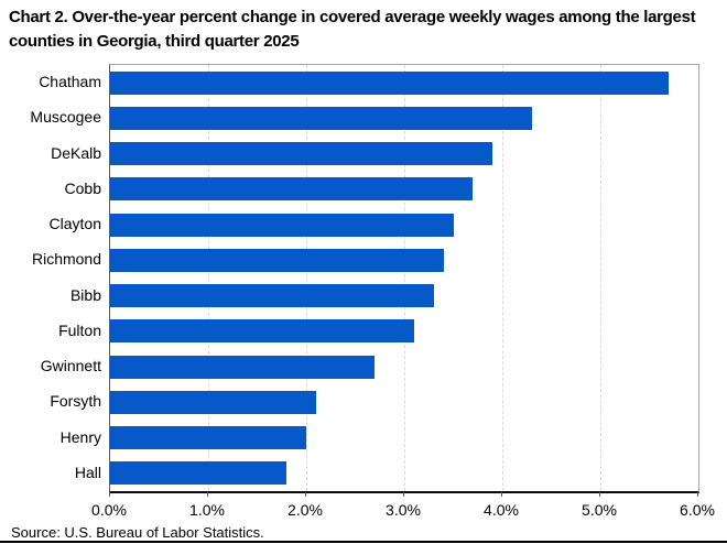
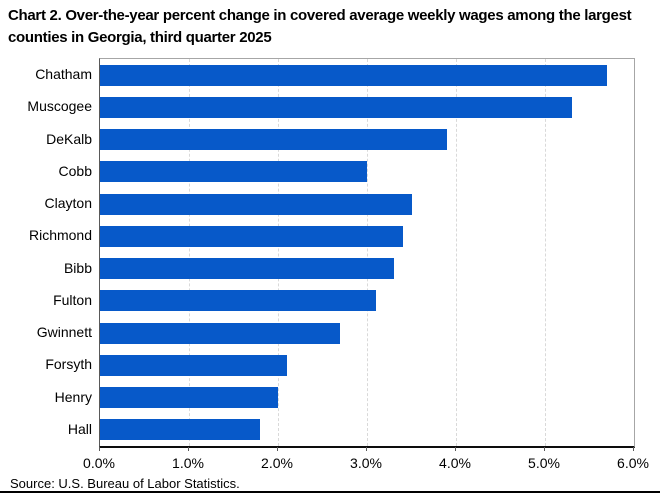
Muscogee: 4.3% -> 5.3%
Cobb: 3.7% -> 3.0%
